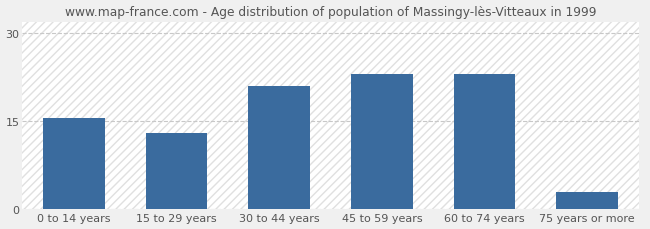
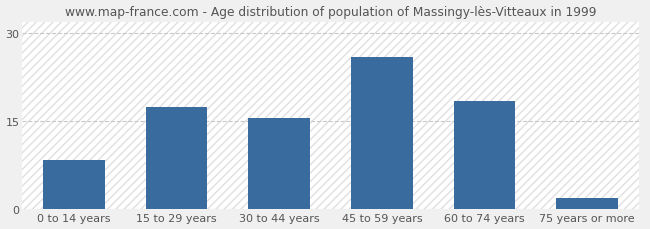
0 to 14 years: 15.5 -> 8.4
15 to 29 years: 13.0 -> 17.4
30 to 44 years: 21.0 -> 15.6
45 to 59 years: 23.0 -> 26.0
60 to 74 years: 23.0 -> 18.4
75 years or more: 3.0 -> 2.0
